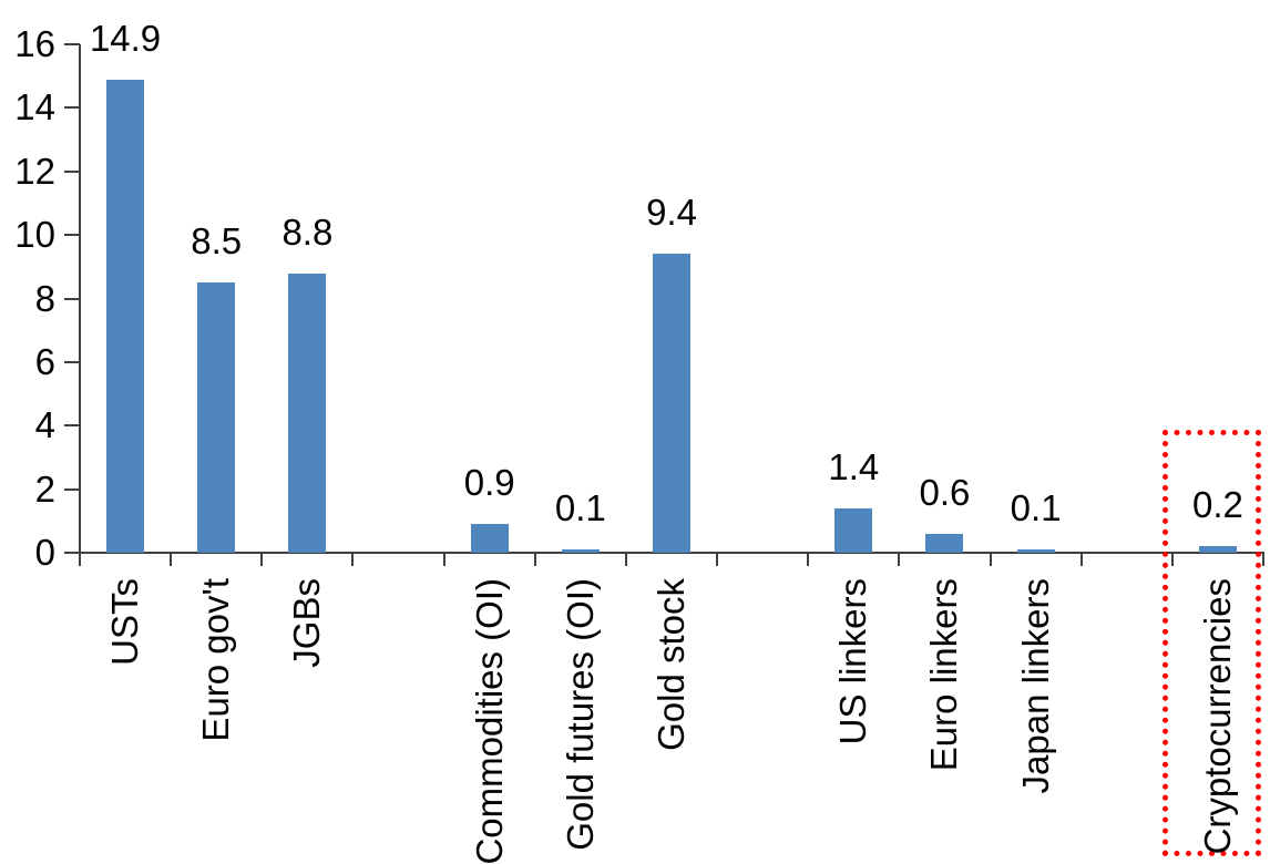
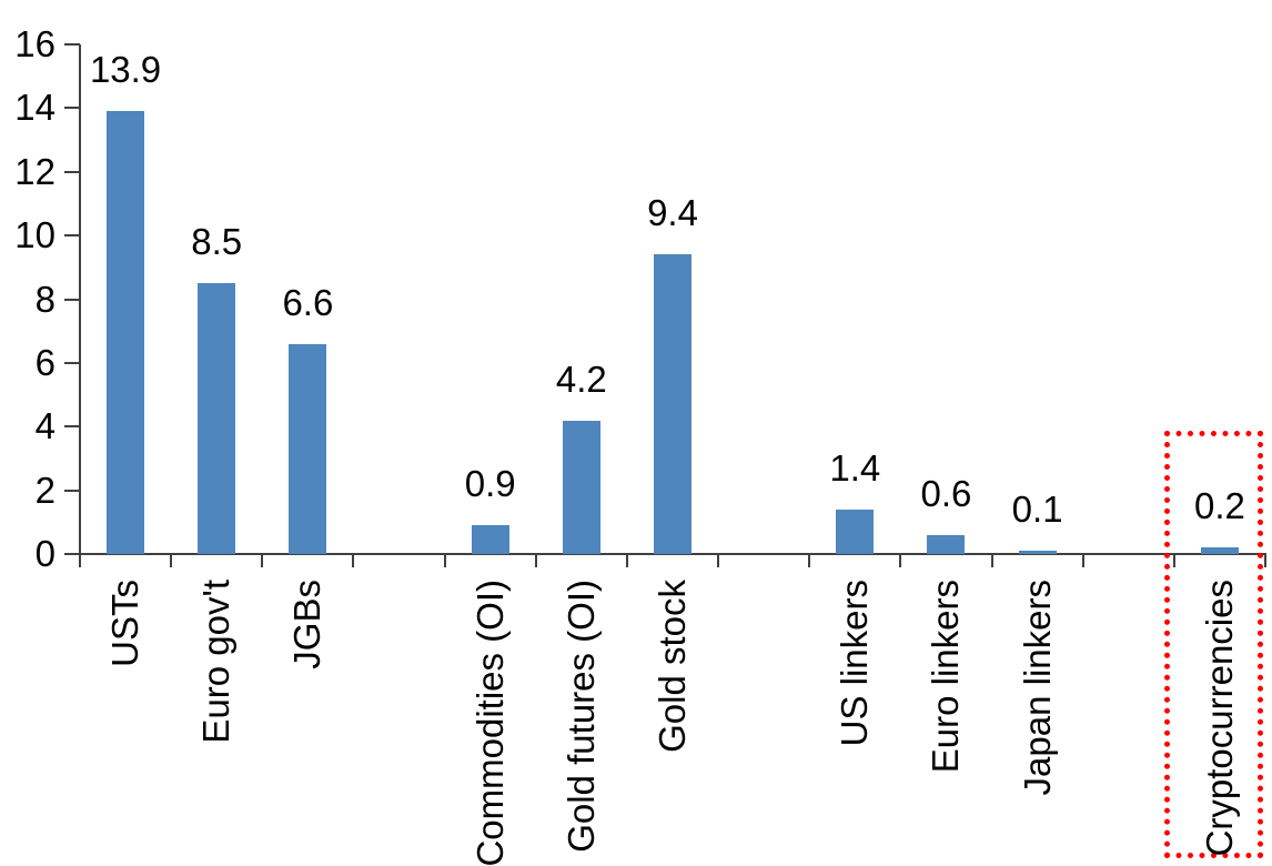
USTs: 14.9 -> 13.9
JGBs: 8.8 -> 6.6
Gold futures (OI): 0.1 -> 4.2
